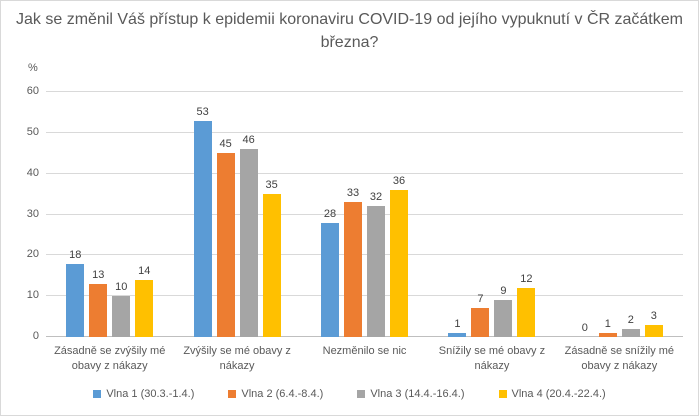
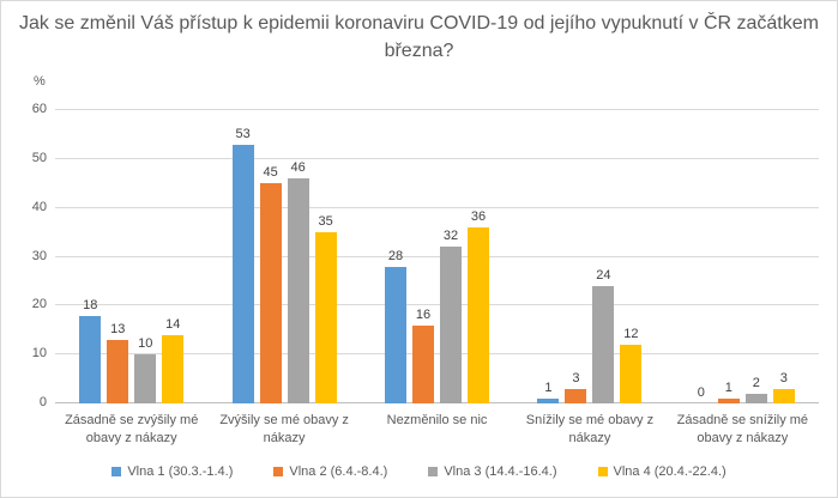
Vlna 2 (6.4.-8.4.)/Nezměnilo se nic: 33 -> 16
Vlna 2 (6.4.-8.4.)/Snížily se mé obavy z nákazy: 7 -> 3
Vlna 3 (14.4.-16.4.)/Snížily se mé obavy z nákazy: 9 -> 24
